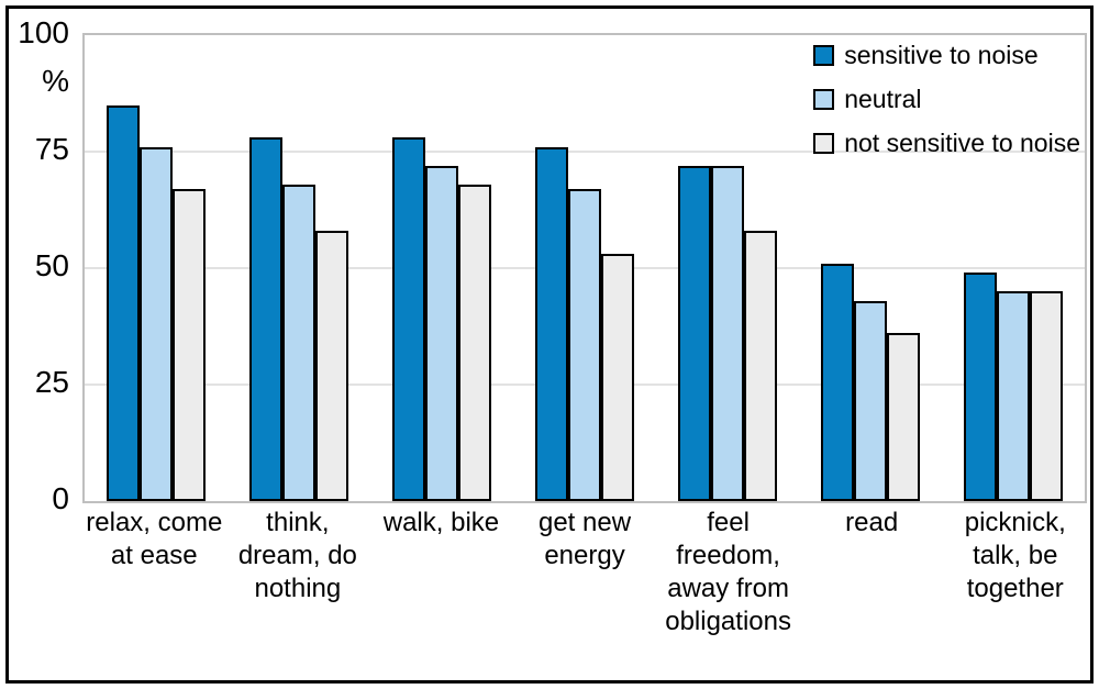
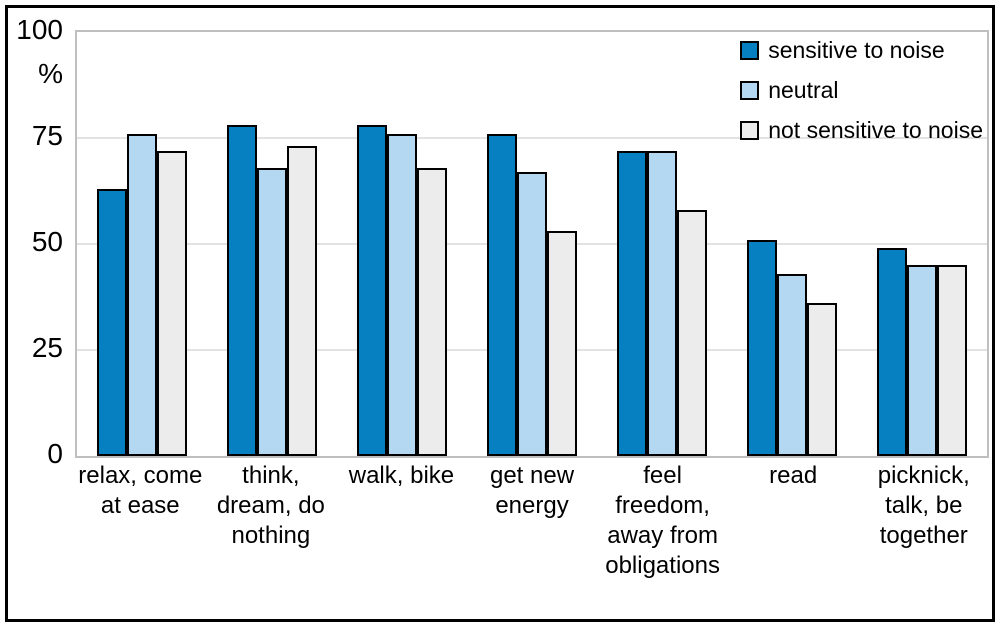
sensitive to noise/relax, come at ease: 85 -> 63
not sensitive to noise/relax, come at ease: 67 -> 72
not sensitive to noise/think, dream, do nothing: 58 -> 73
neutral/walk, bike: 72 -> 76
